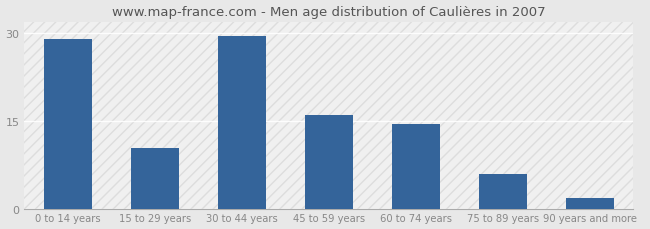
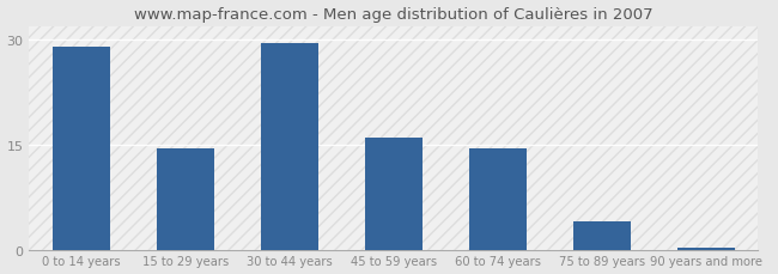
15 to 29 years: 10.4 -> 14.5
75 to 89 years: 6.0 -> 4.0
90 years and more: 1.8 -> 0.3
